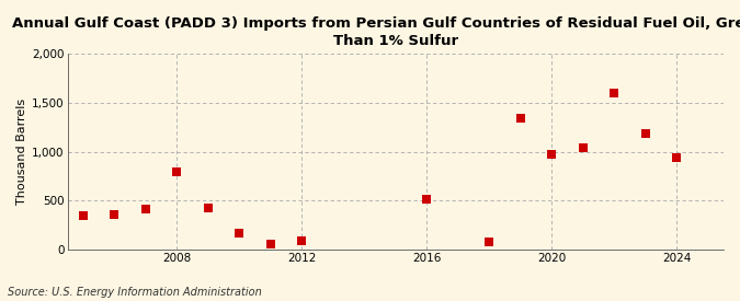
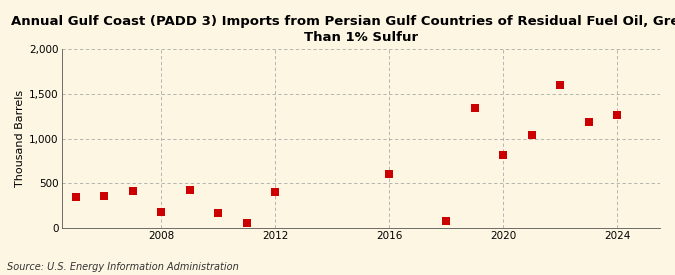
2008: 800 -> 180
2012: 90 -> 400
2016: 510 -> 600
2020: 970 -> 820
2024: 940 -> 1,260
